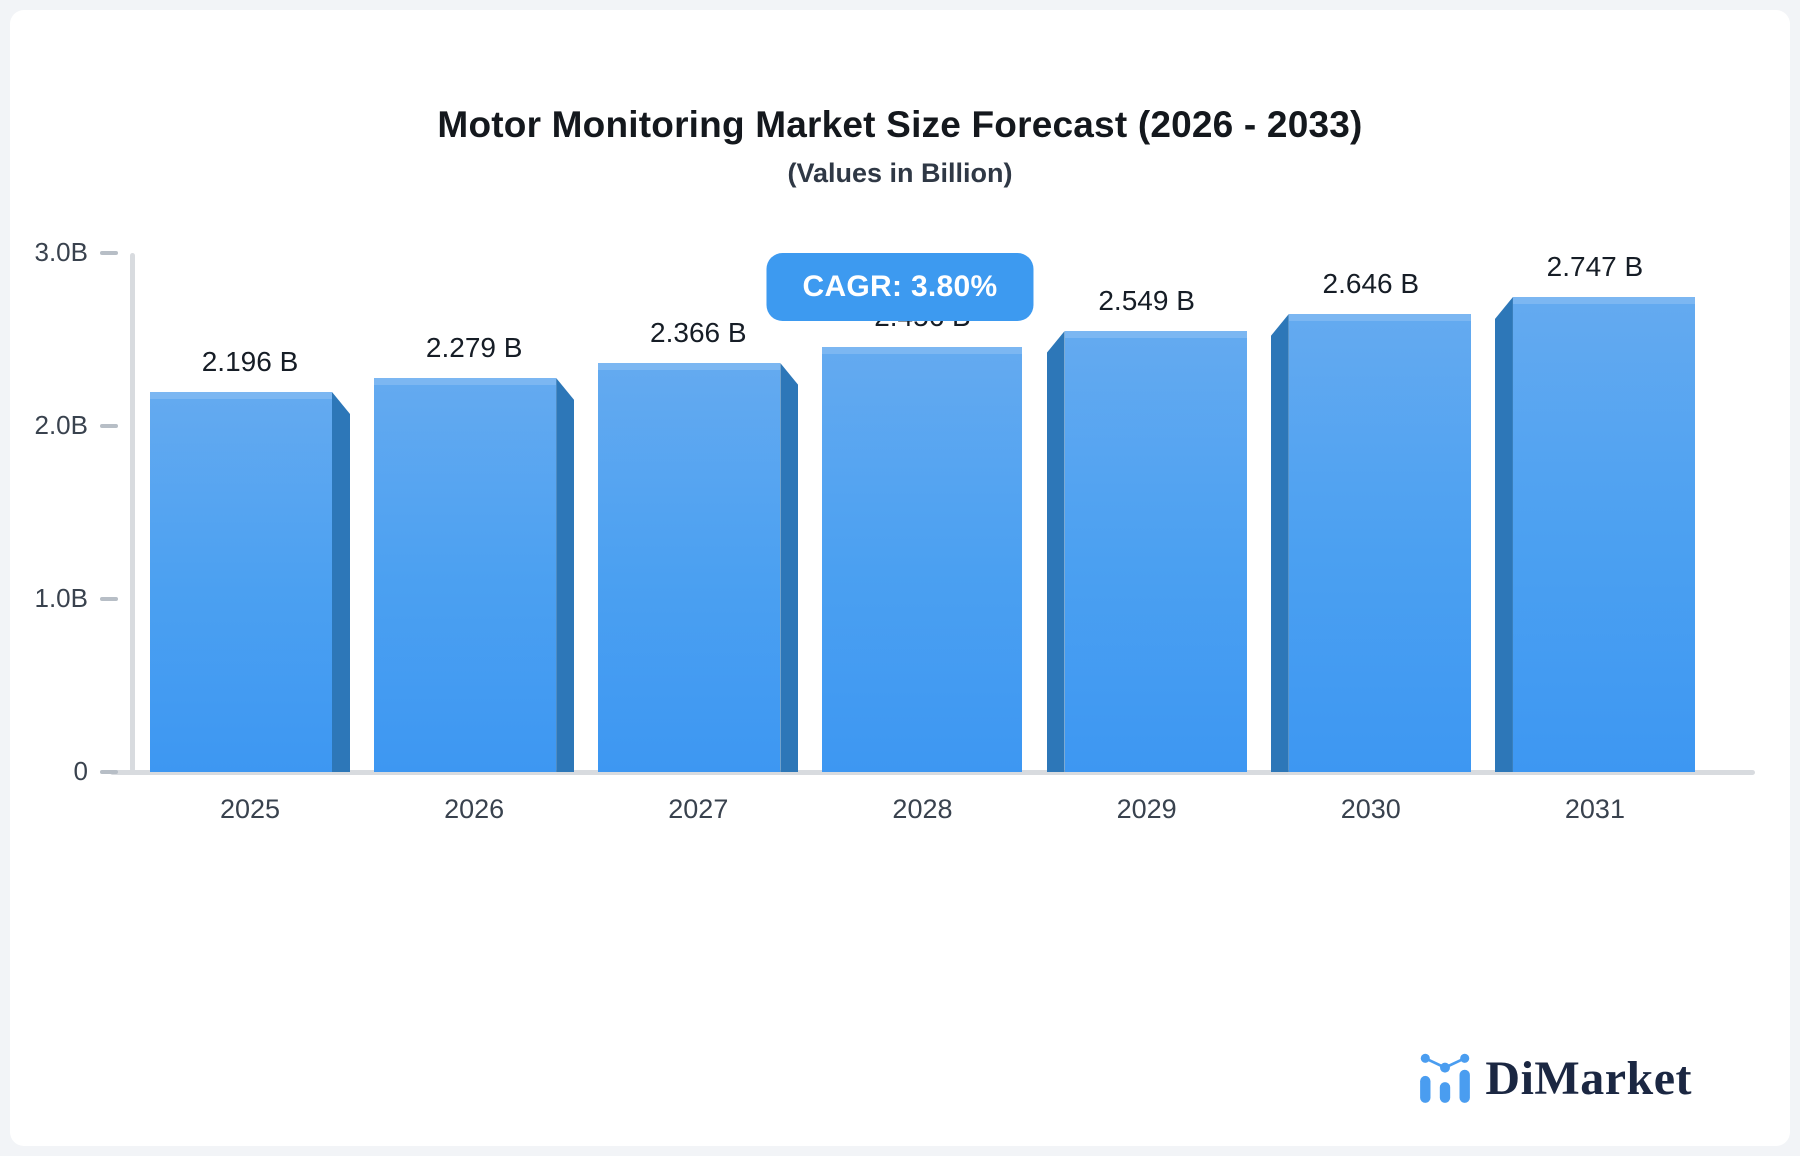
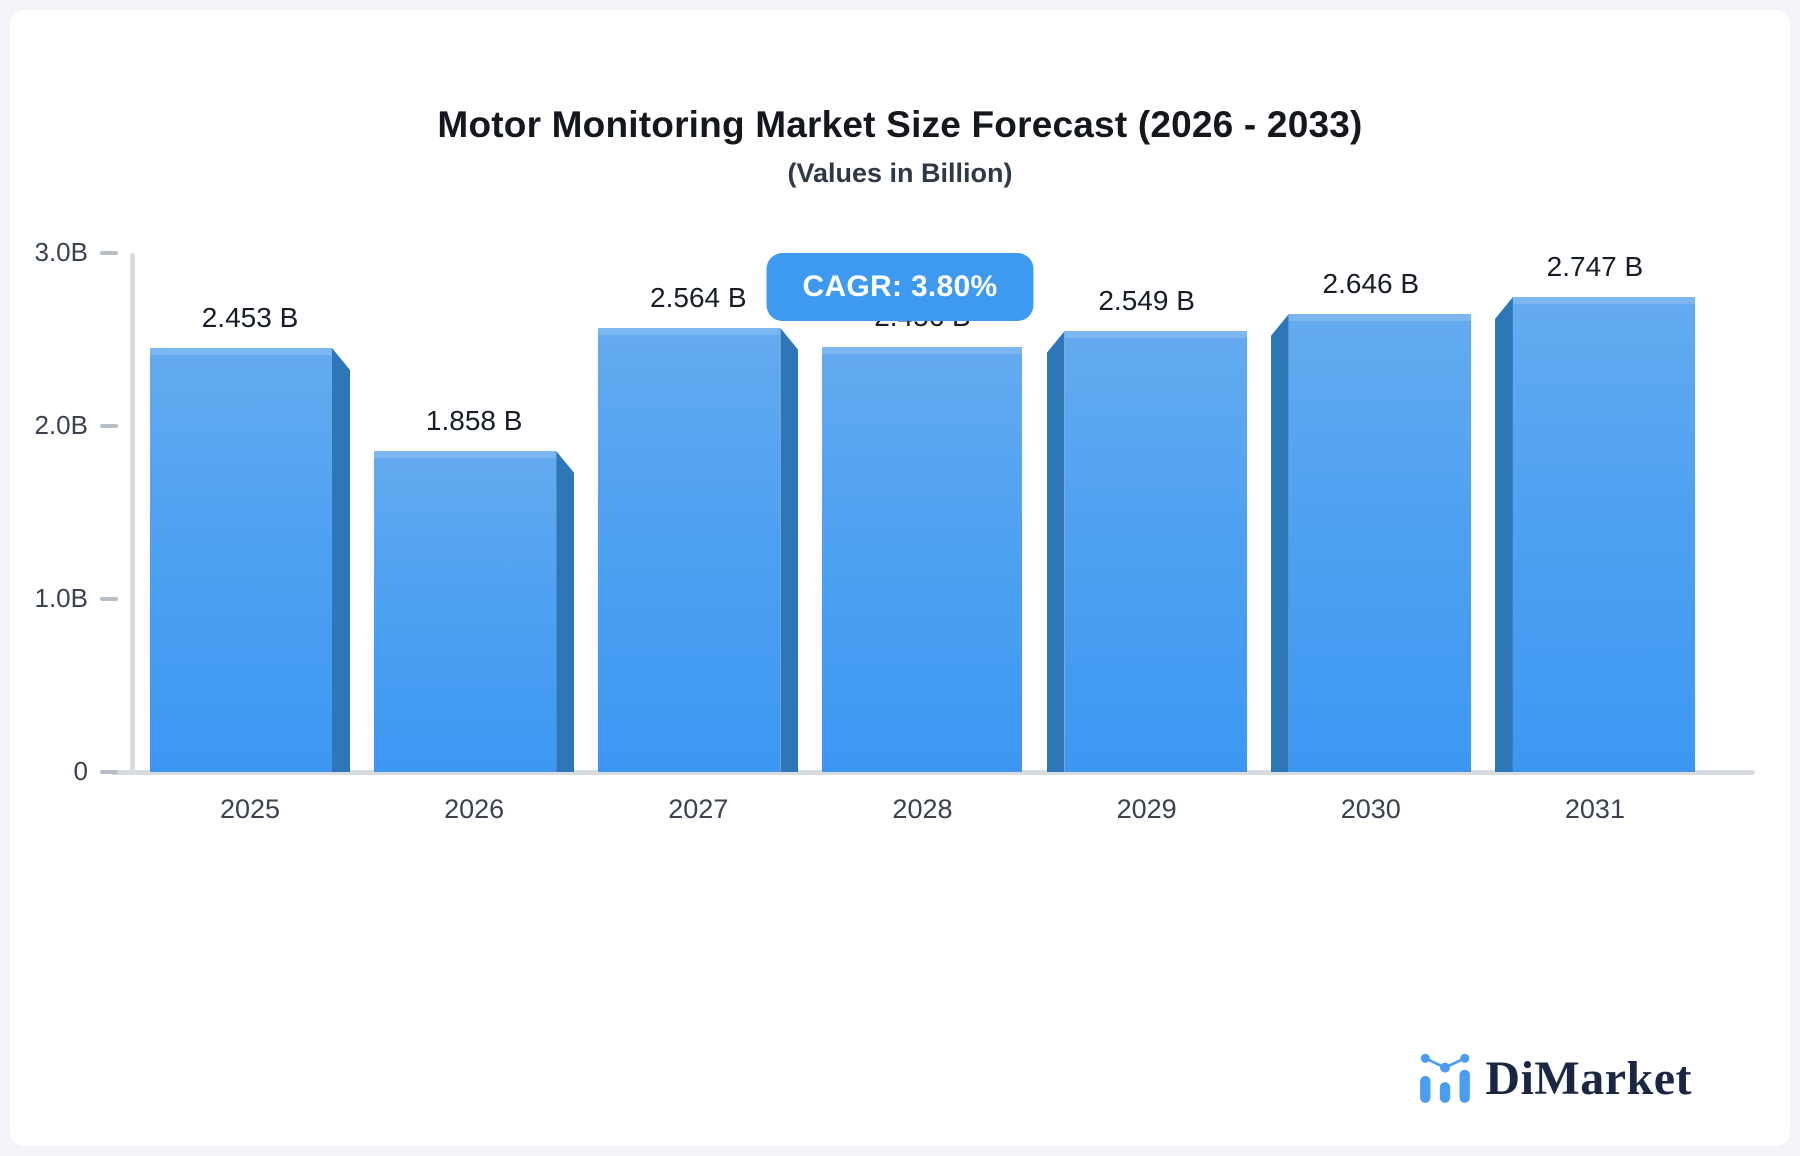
2025: 2.196 -> 2.453
2026: 2.279 -> 1.858
2027: 2.366 -> 2.564
